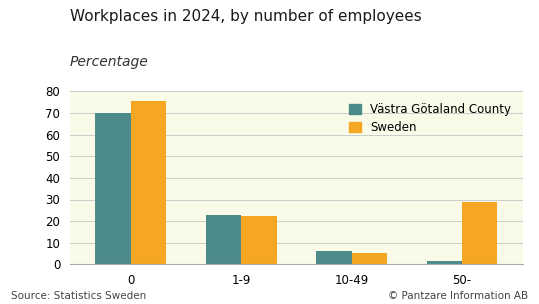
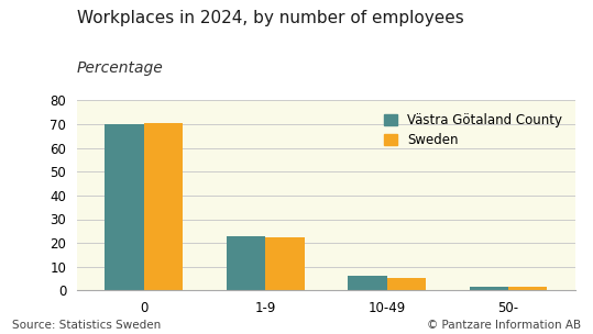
Sweden/0: 75.5 -> 70.5
Sweden/50-: 29.0 -> 1.5
